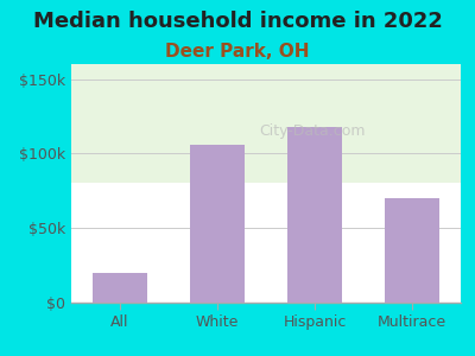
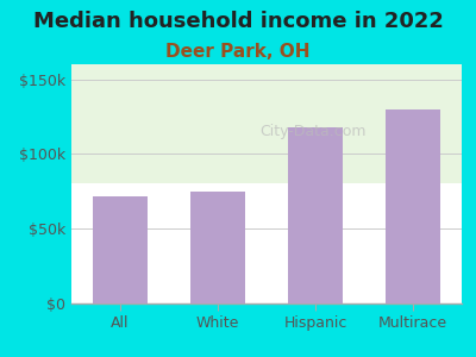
All: $20k -> $72k
White: $106k -> $75k
Multirace: $70k -> $130k
